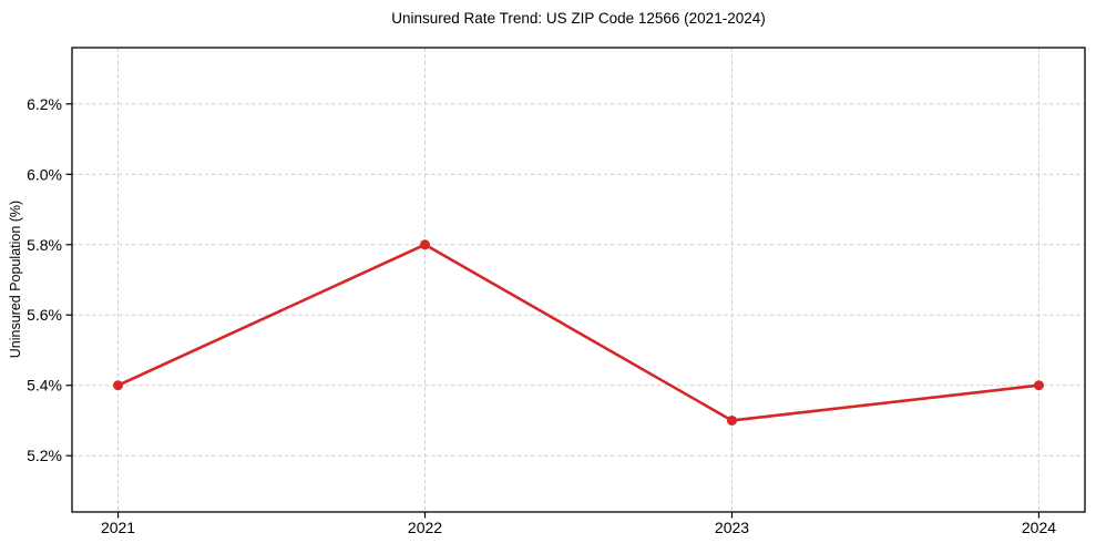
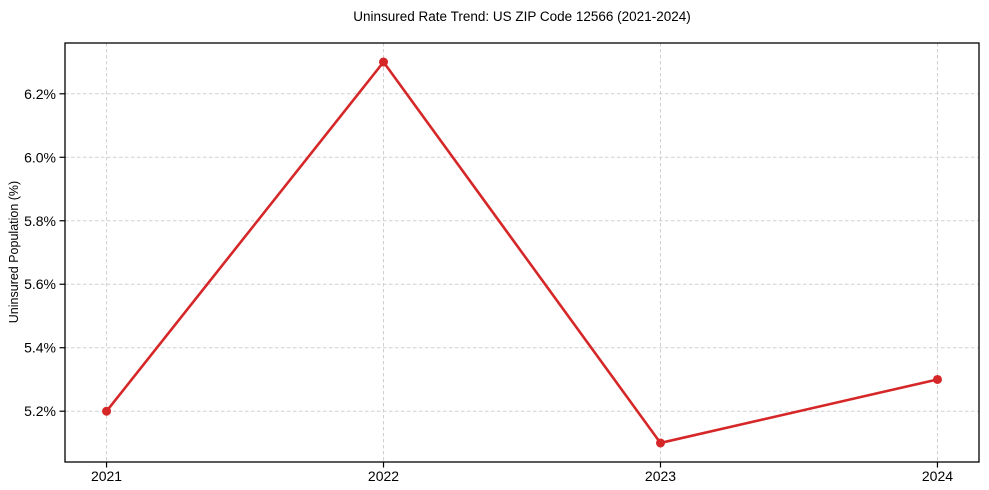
2021: 5.4% -> 5.2%
2022: 5.8% -> 6.3%
2023: 5.3% -> 5.1%
2024: 5.4% -> 5.3%
